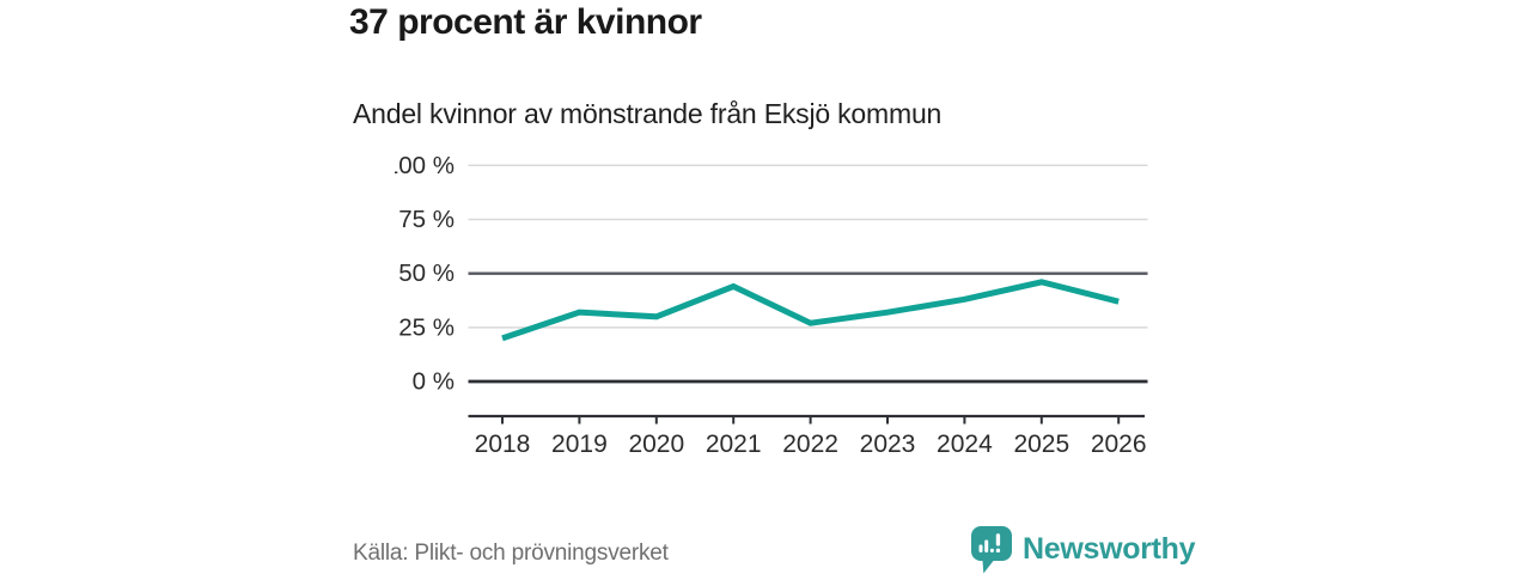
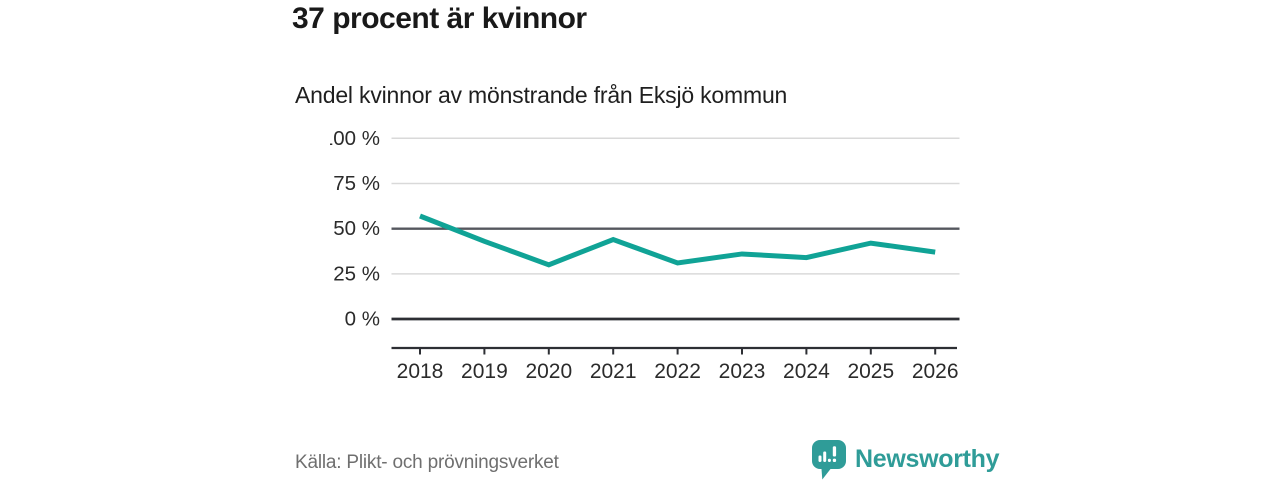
2018: 20% -> 57%
2019: 32% -> 43%
2022: 27% -> 31%
2023: 32% -> 36%
2024: 38% -> 34%
2025: 46% -> 42%
